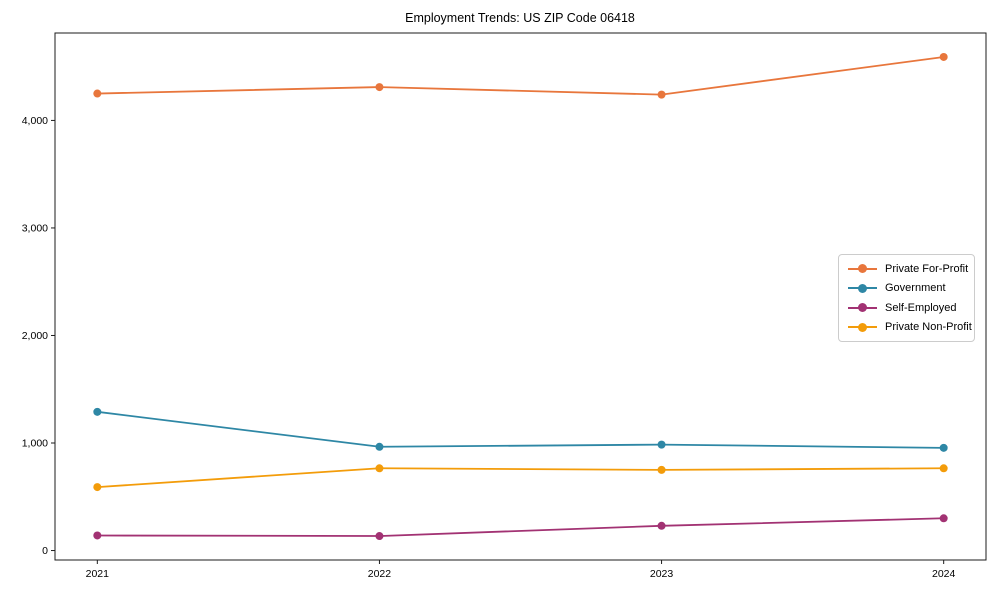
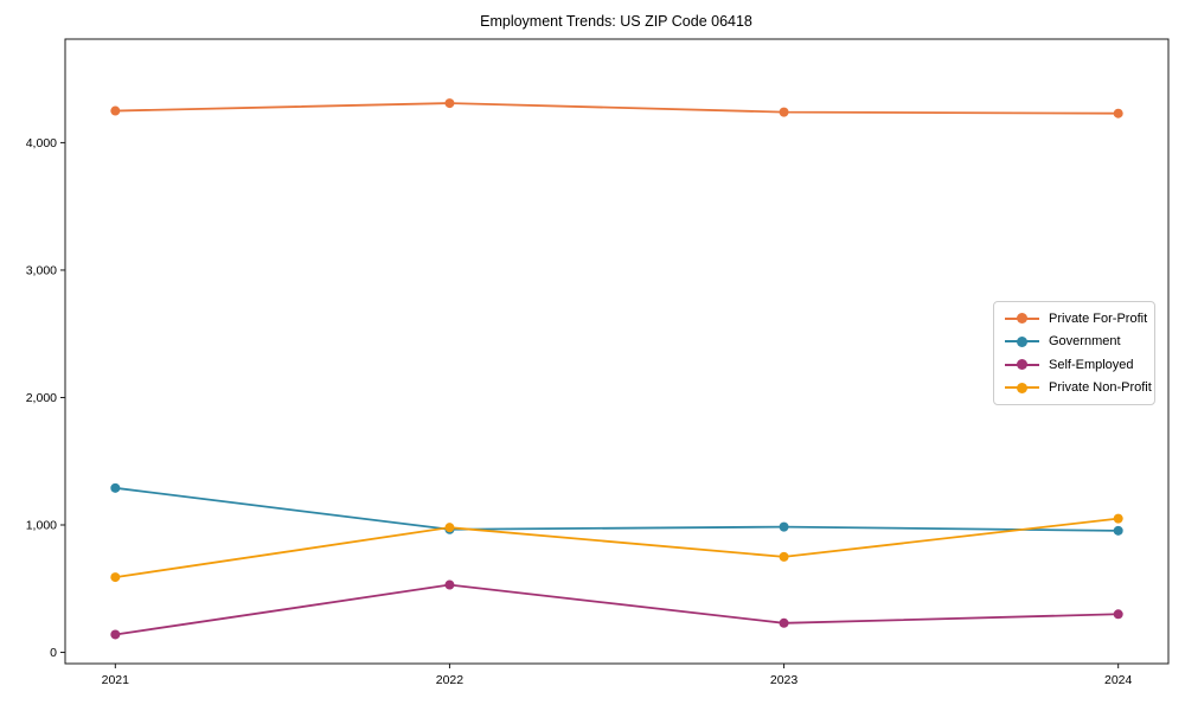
Self-Employed/2022: 140 -> 530
Private Non-Profit/2022: 760 -> 980
Private For-Profit/2024: 4590 -> 4230
Private Non-Profit/2024: 760 -> 1050
